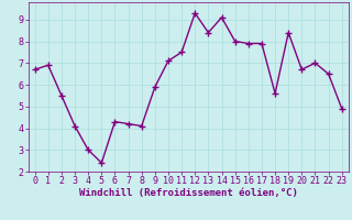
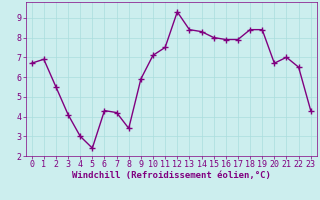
8: 4.1 -> 3.4
14: 9.1 -> 8.3
18: 5.6 -> 8.4
23: 4.9 -> 4.3
